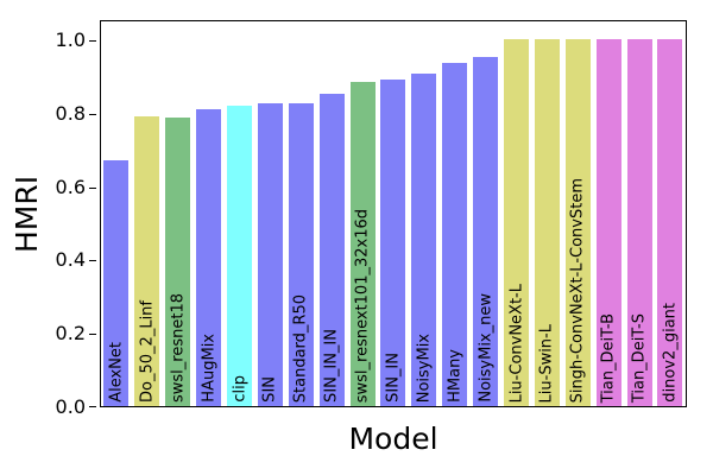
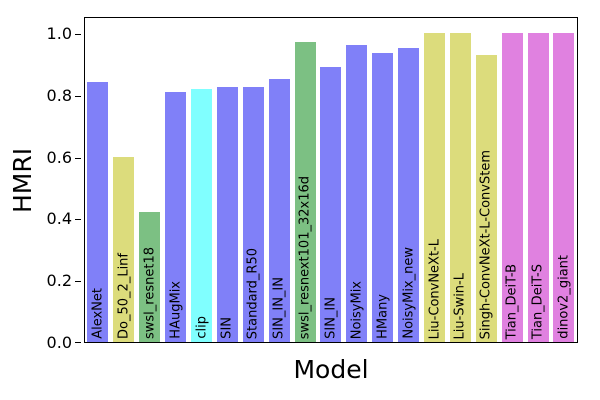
AlexNet: 0.67 -> 0.84
Do_50_2_Linf: 0.79 -> 0.60
swsl_resnet18: 0.79 -> 0.42
swsl_resnext101_32x16d: 0.89 -> 0.97
NoisyMix: 0.91 -> 0.96
Singh-ConvNeXt-L-ConvStem: 1.00 -> 0.93
